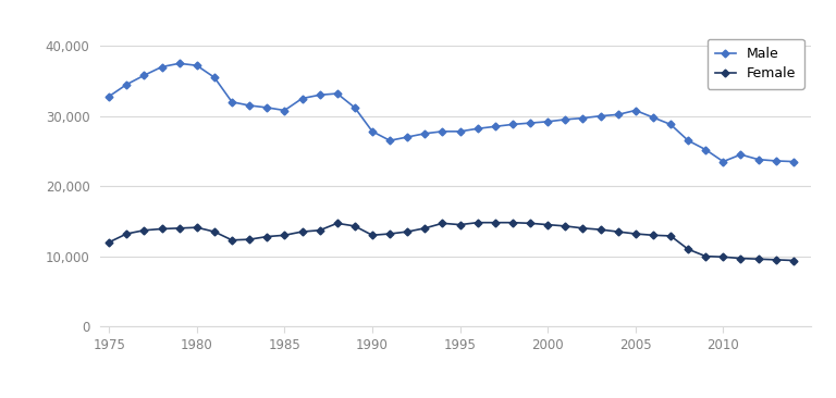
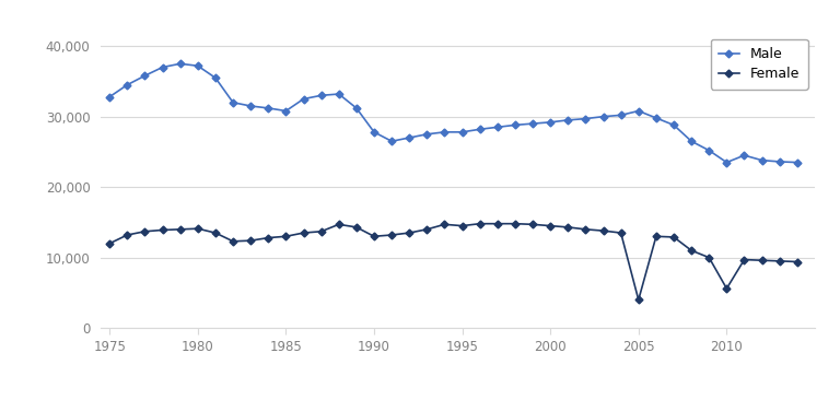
Female/2005: 13,200 -> 4,000
Female/2010: 9,900 -> 5,600
